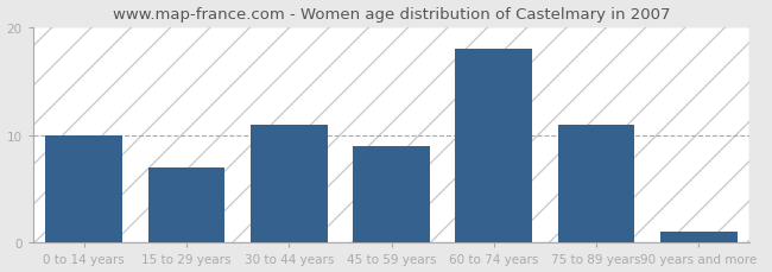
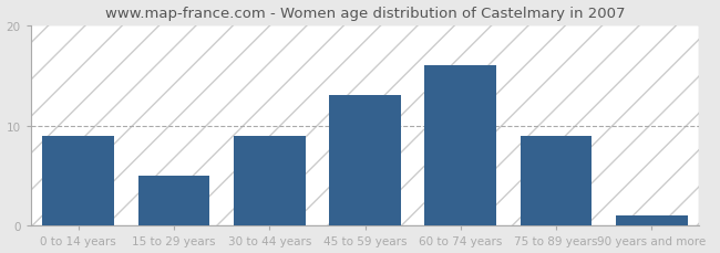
0 to 14 years: 10 -> 9
15 to 29 years: 7 -> 5
30 to 44 years: 11 -> 9
45 to 59 years: 9 -> 13
60 to 74 years: 18 -> 16
75 to 89 years: 11 -> 9
